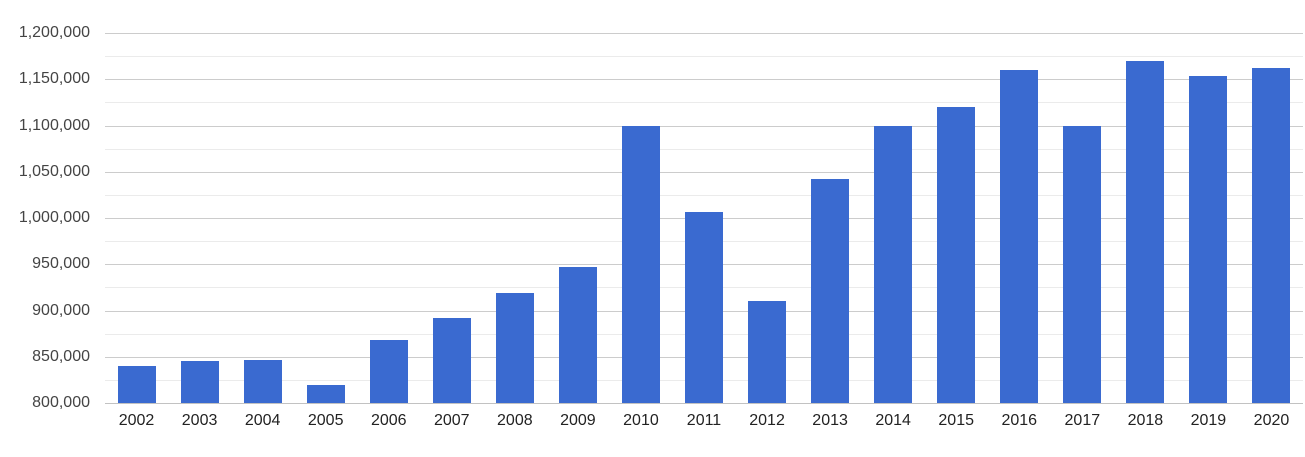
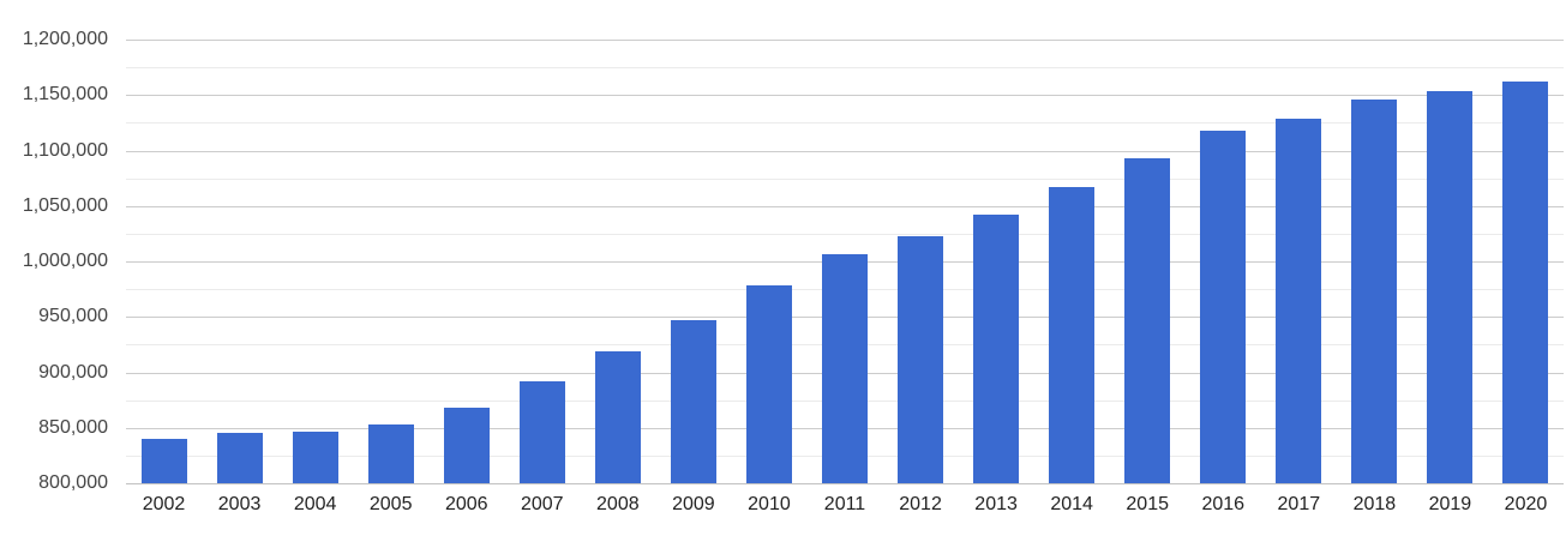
2005: 820000 -> 850000
2010: 1100000 -> 980000
2012: 910000 -> 1020000
2014: 1100000 -> 1070000
2015: 1120000 -> 1090000
2016: 1160000 -> 1120000
2017: 1100000 -> 1130000
2018: 1170000 -> 1150000
